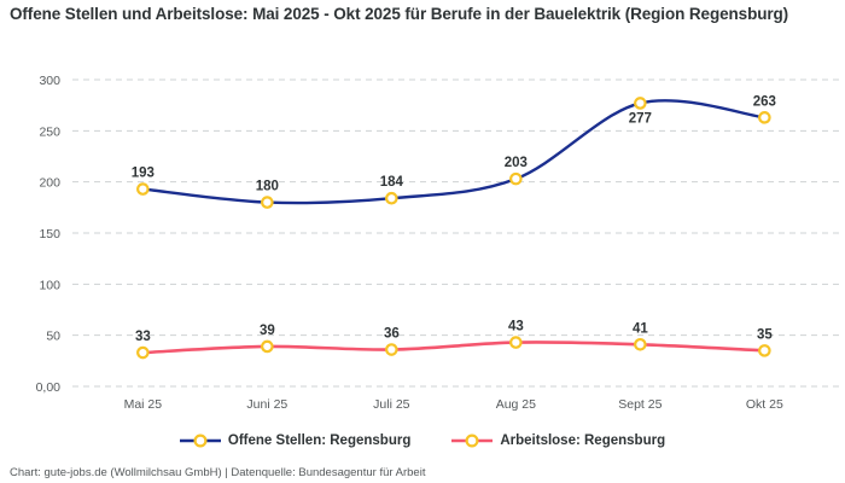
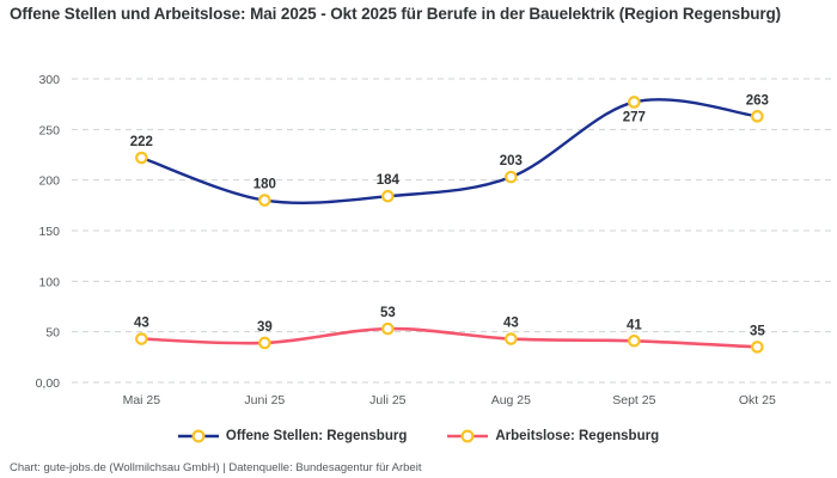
Offene Stellen: Regensburg/Mai 25: 193 -> 222
Arbeitslose: Regensburg/Mai 25: 33 -> 43
Arbeitslose: Regensburg/Juli 25: 36 -> 53
